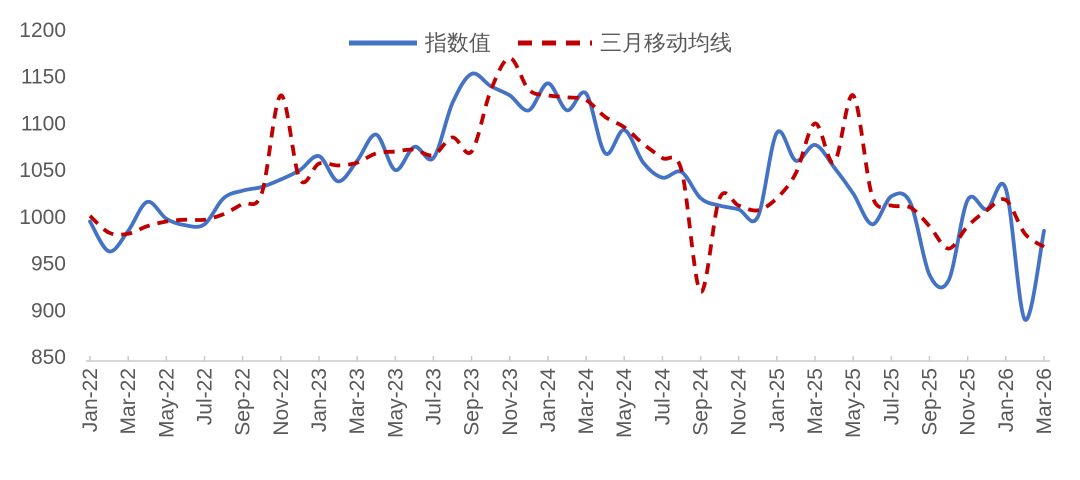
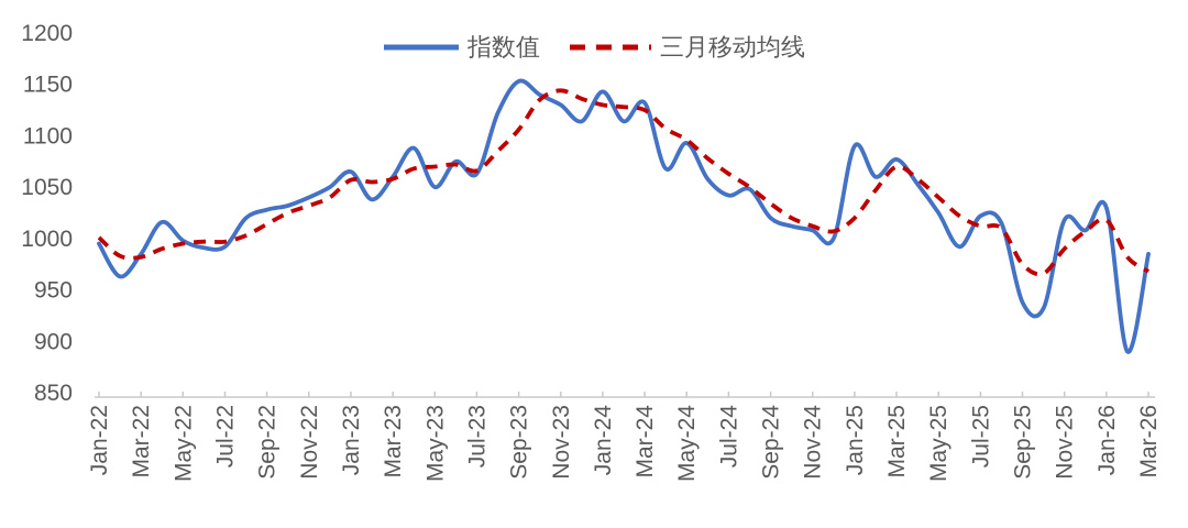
三月移动均线/Nov-22: 1130 -> 1030
三月移动均线/Sep-23: 1070 -> 1110
三月移动均线/Nov-23: 1170 -> 1140
三月移动均线/Sep-24: 920 -> 1030
三月移动均线/Mar-25: 1100 -> 1070
三月移动均线/May-25: 1130 -> 1040
三月移动均线/Sep-25: 990 -> 980
